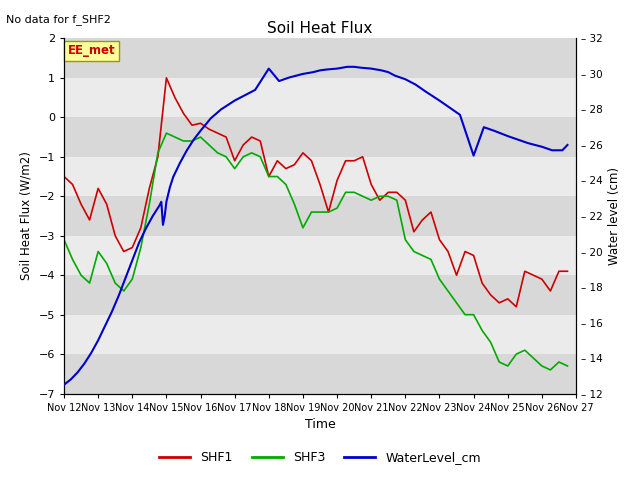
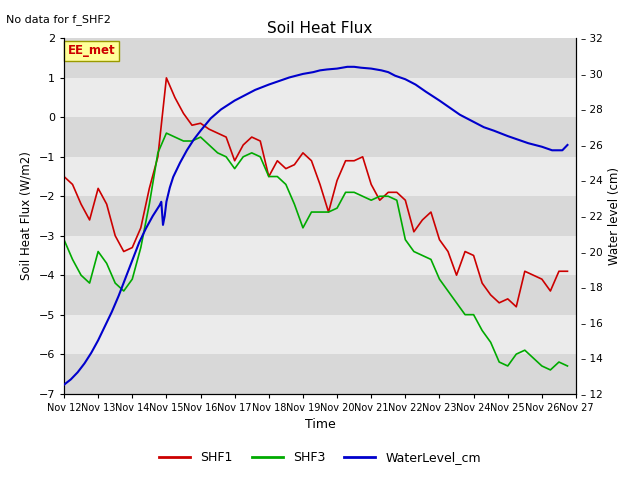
WaterLevel_cm/Nov 18: – 30.3 -> – 29.4
WaterLevel_cm/Nov 24: – 25.4 -> – 27.3
